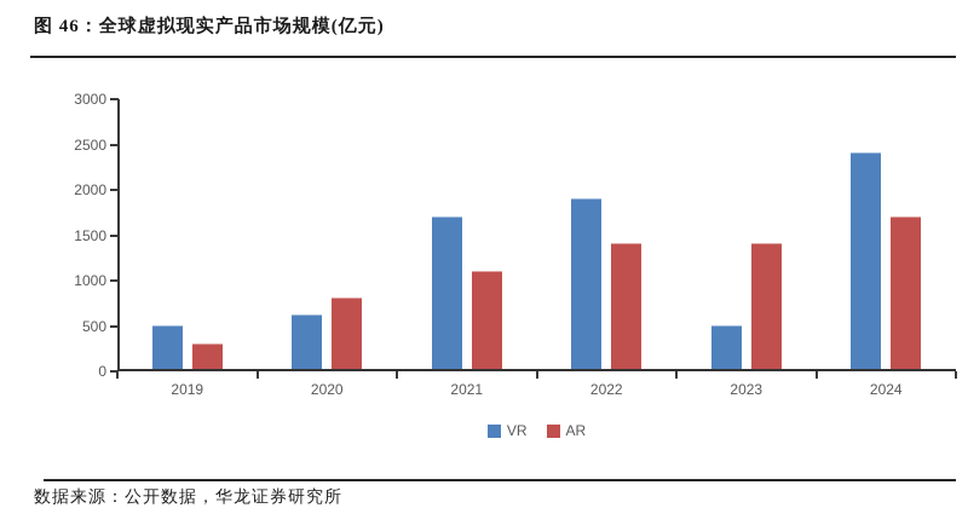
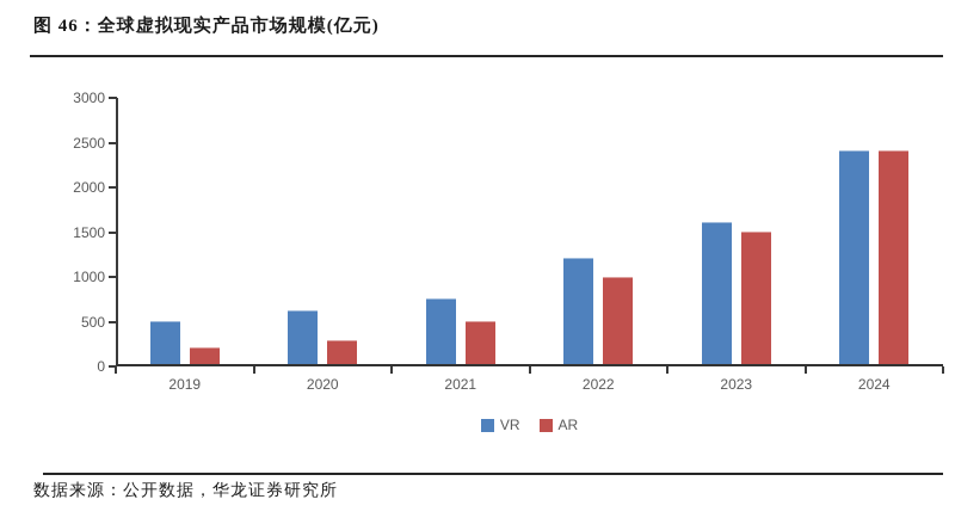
AR/2019: 300 -> 200
AR/2020: 800 -> 300
VR/2021: 1700 -> 800
AR/2021: 1100 -> 500
VR/2022: 1900 -> 1200
AR/2022: 1400 -> 1000
VR/2023: 500 -> 1600
AR/2023: 1400 -> 1500
AR/2024: 1700 -> 2400
